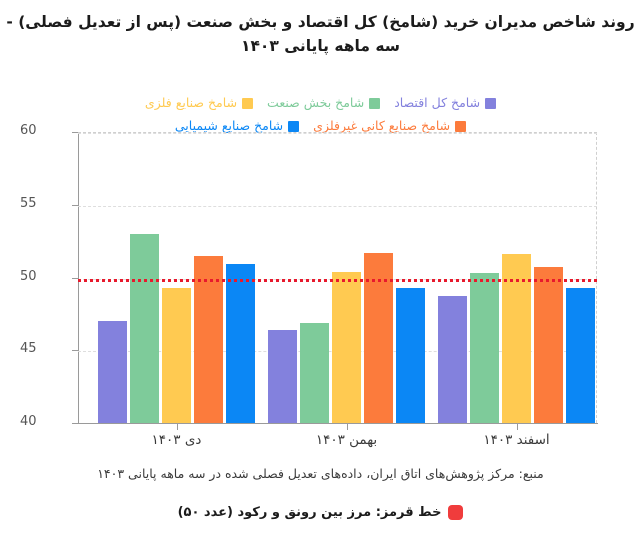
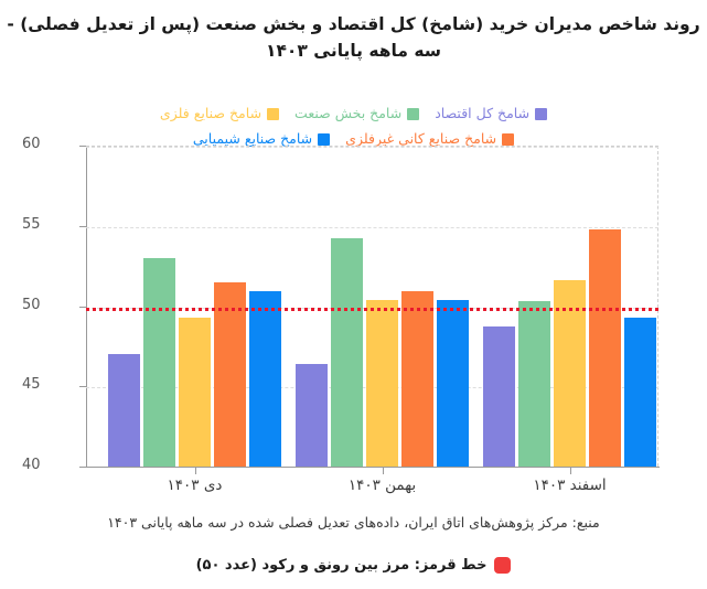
شامخ بخش صنعت/بهمن ۱۴۰۳: 46.9 -> 54.2
شامخ صنایع کانی غیرفلزی/بهمن ۱۴۰۳: 51.7 -> 50.9
شامخ صنایع شیمیایی/بهمن ۱۴۰۳: 49.3 -> 50.4
شامخ صنایع کانی غیرفلزی/اسفند ۱۴۰۳: 50.7 -> 54.8
